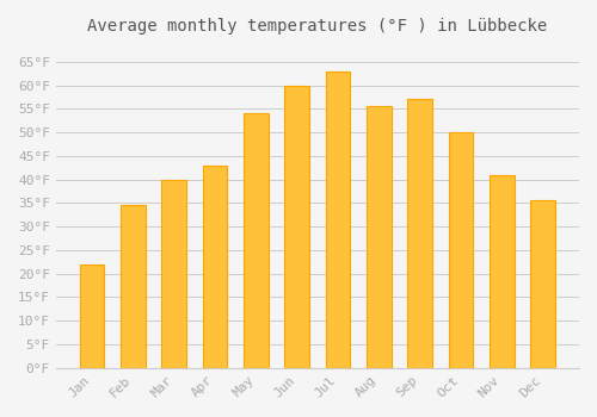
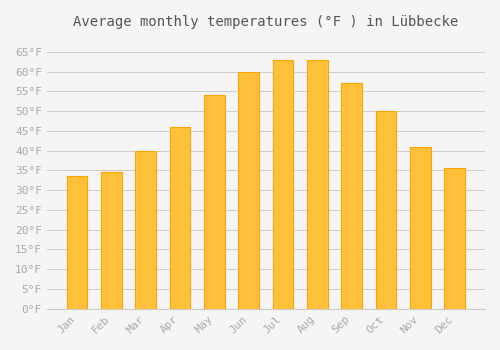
Jan: 22.0°F -> 33.5°F
Apr: 43.0°F -> 46.0°F
Aug: 55.5°F -> 63.0°F
